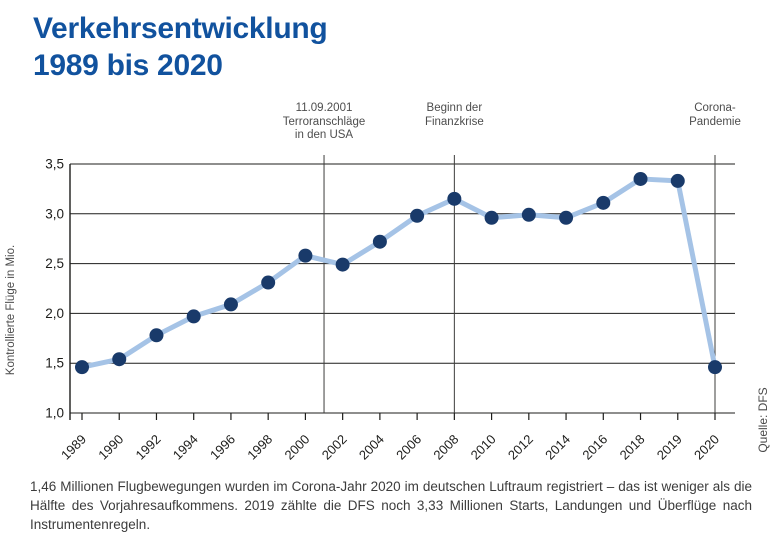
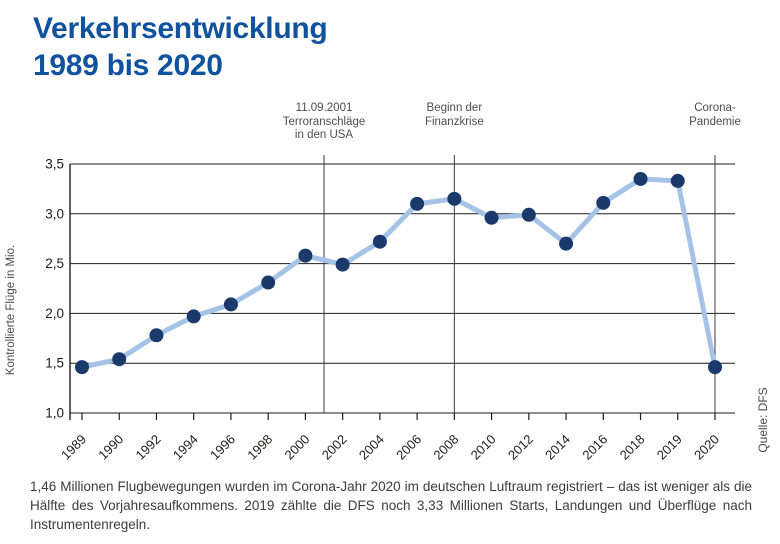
2006: 3,0 -> 3,1
2014: 3,0 -> 2,7
